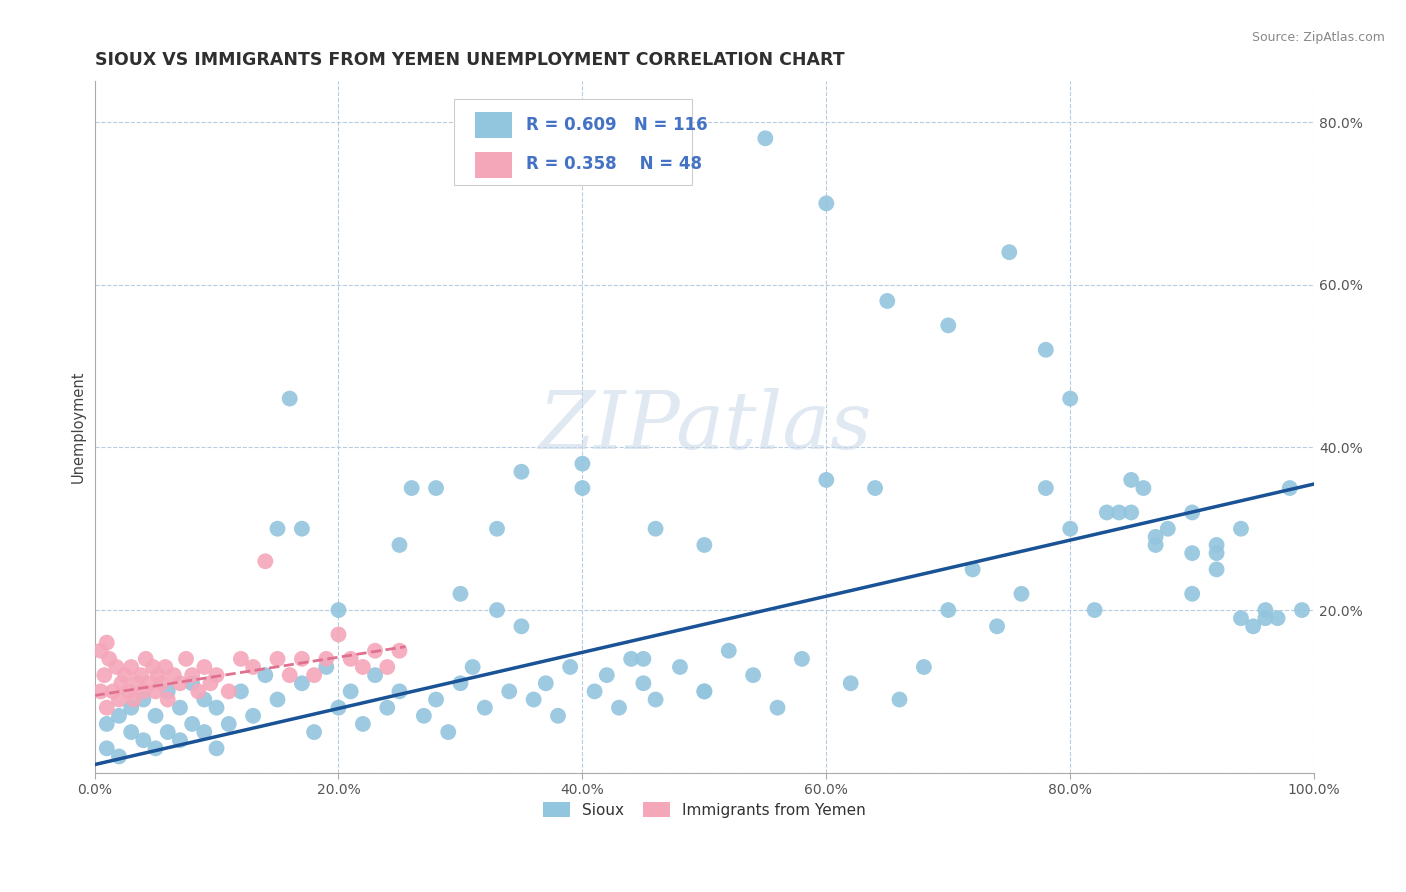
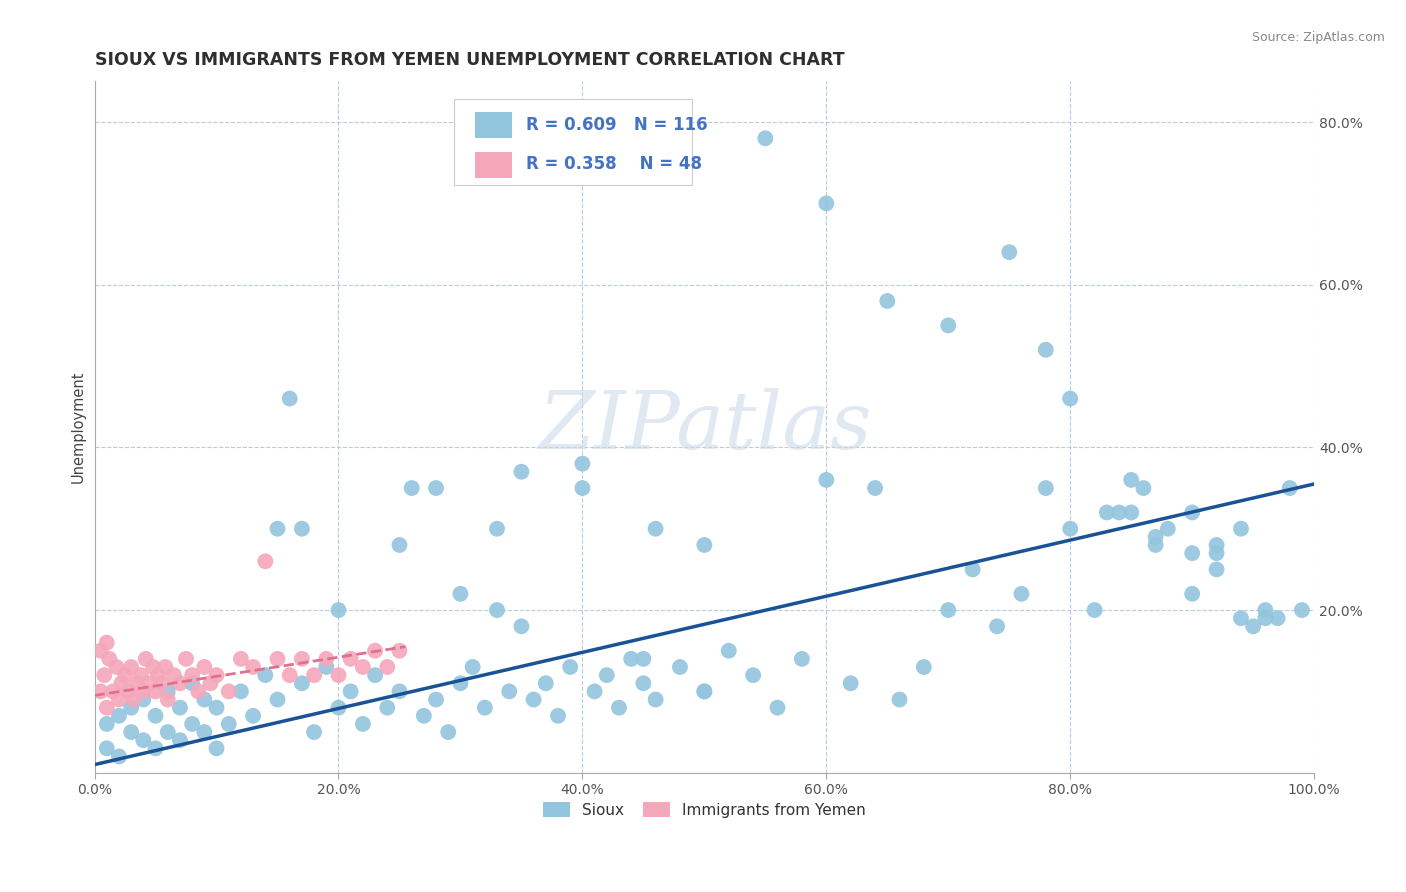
Immigrants from Yemen/20.0%: 17% -> 12%
